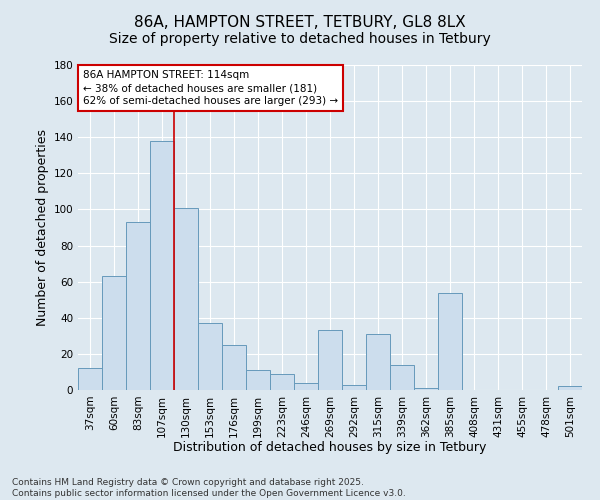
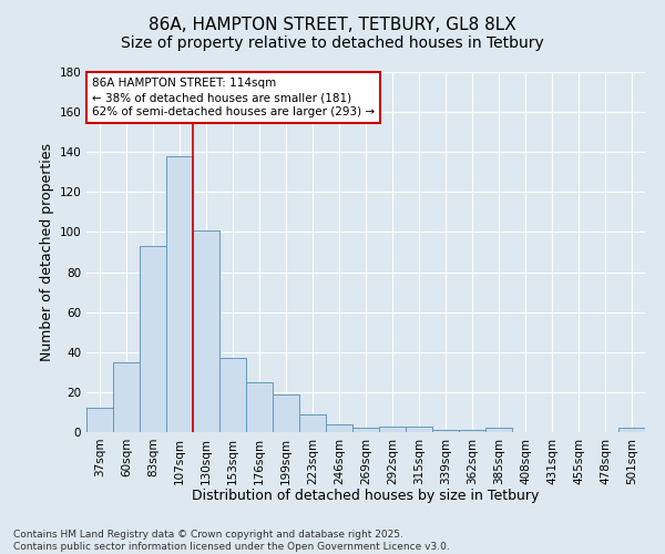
60sqm: 63 -> 35
199sqm: 11 -> 19
269sqm: 33 -> 2
315sqm: 31 -> 3
339sqm: 14 -> 1
385sqm: 54 -> 2
